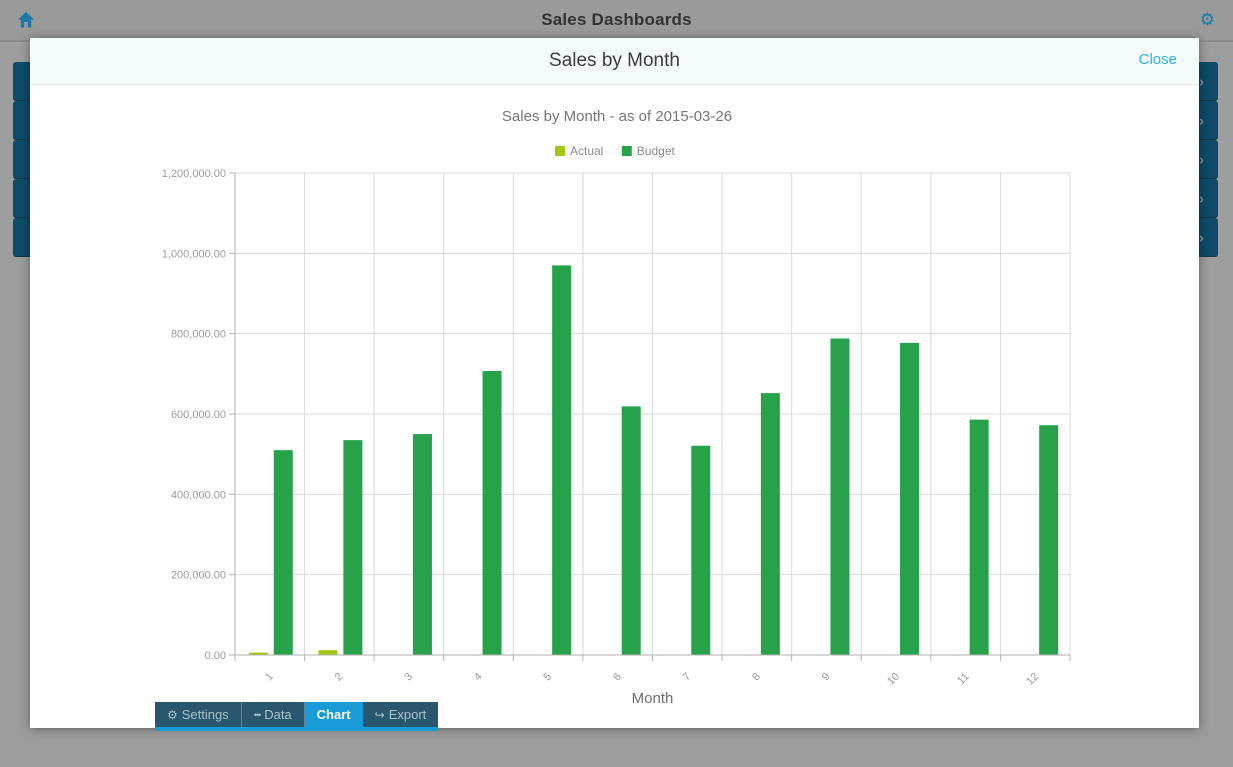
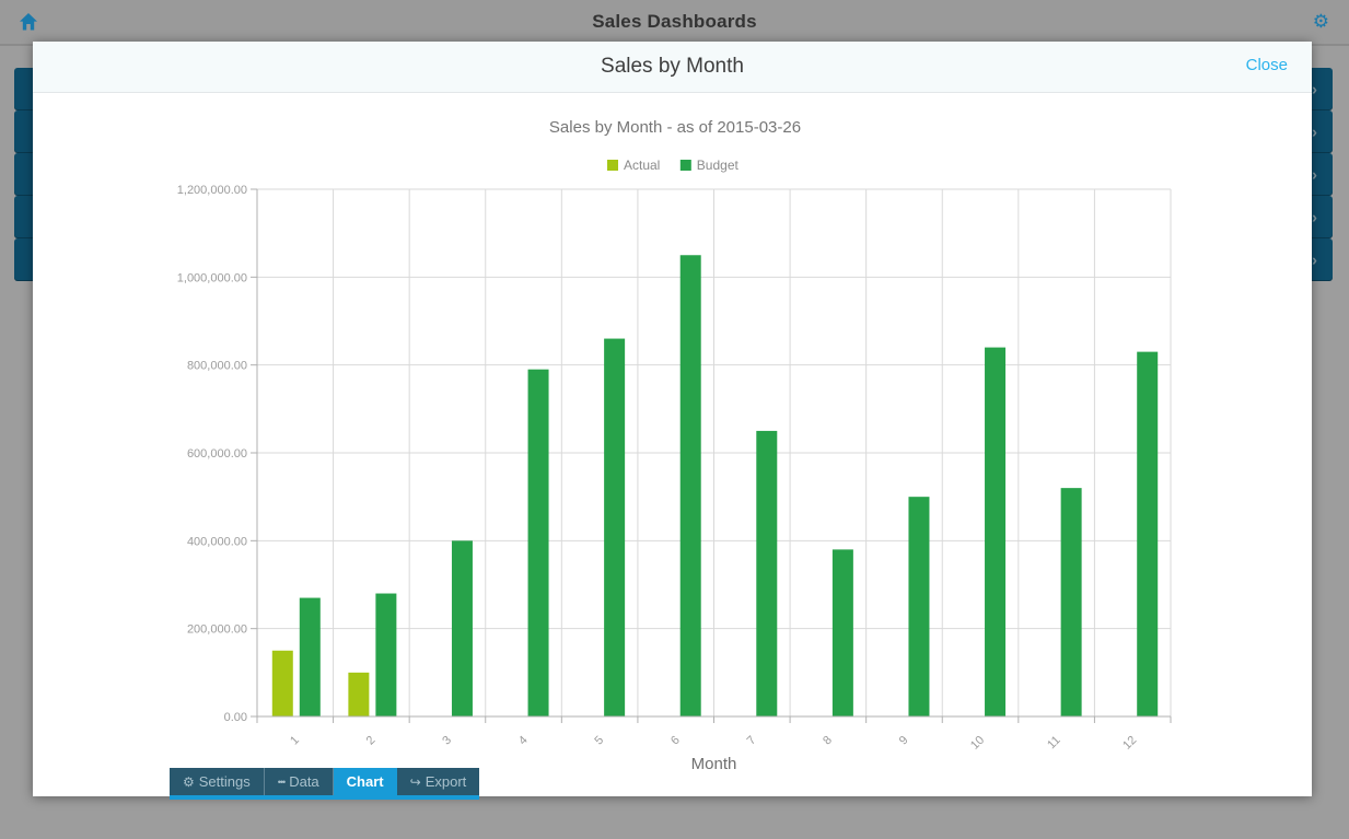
Actual/1: 10000 -> 150000
Budget/1: 510000 -> 270000
Actual/2: 10000 -> 100000
Budget/2: 540000 -> 280000
Budget/3: 550000 -> 400000
Budget/4: 710000 -> 790000
Budget/5: 970000 -> 860000
Budget/6: 620000 -> 1050000
Budget/7: 520000 -> 650000
Budget/8: 650000 -> 380000
Budget/9: 790000 -> 500000
Budget/10: 780000 -> 840000
Budget/11: 590000 -> 520000
Budget/12: 570000 -> 830000
